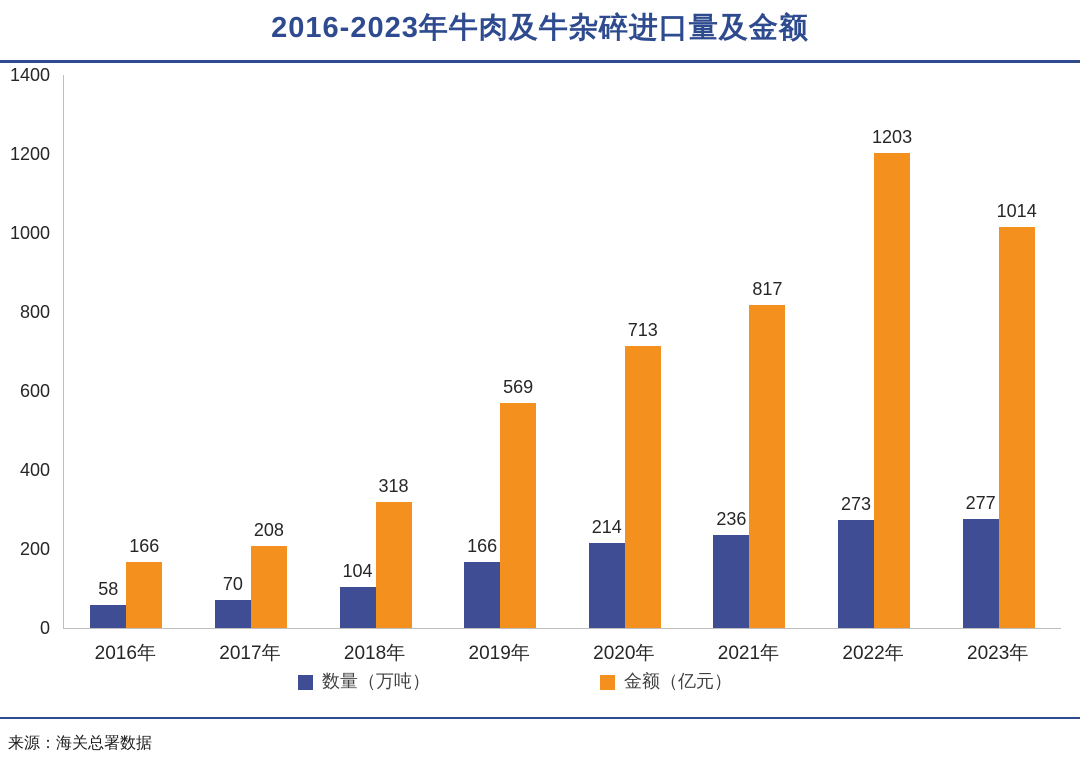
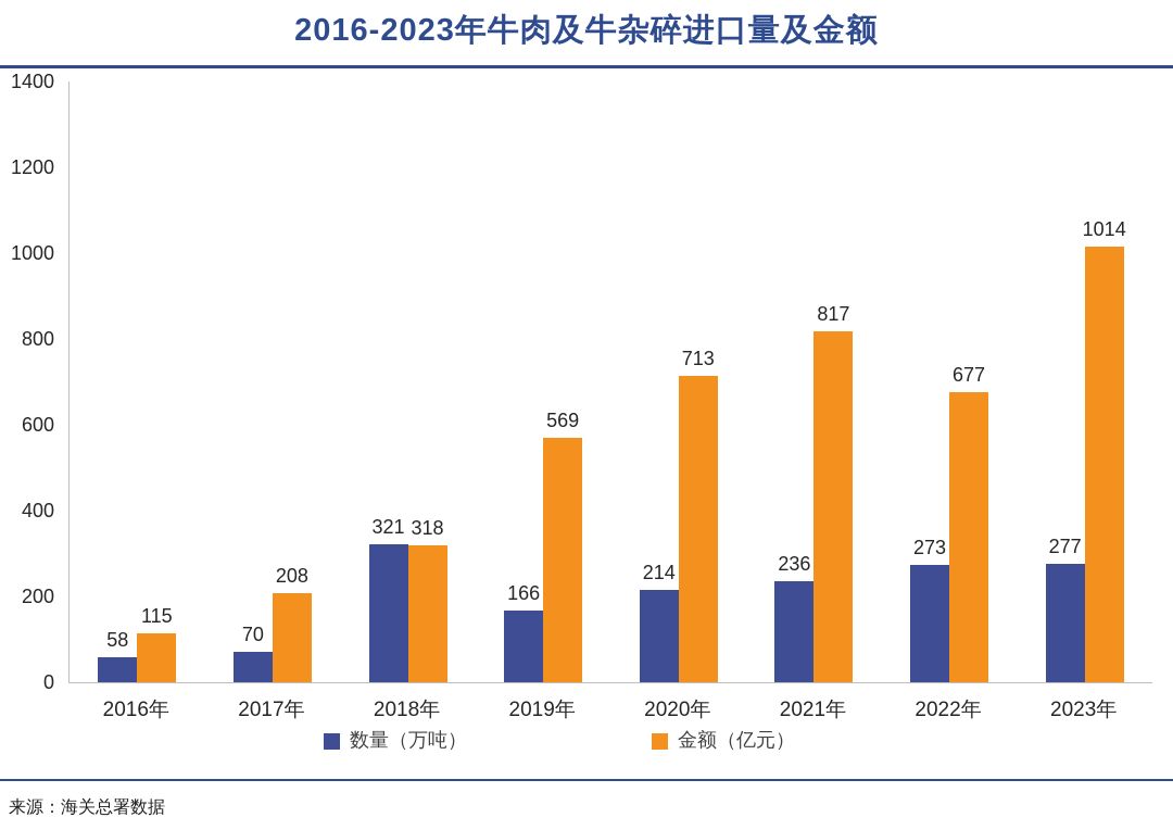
金额（亿元）/2016年: 166 -> 115
数量（万吨）/2018年: 104 -> 321
金额（亿元）/2022年: 1203 -> 677
